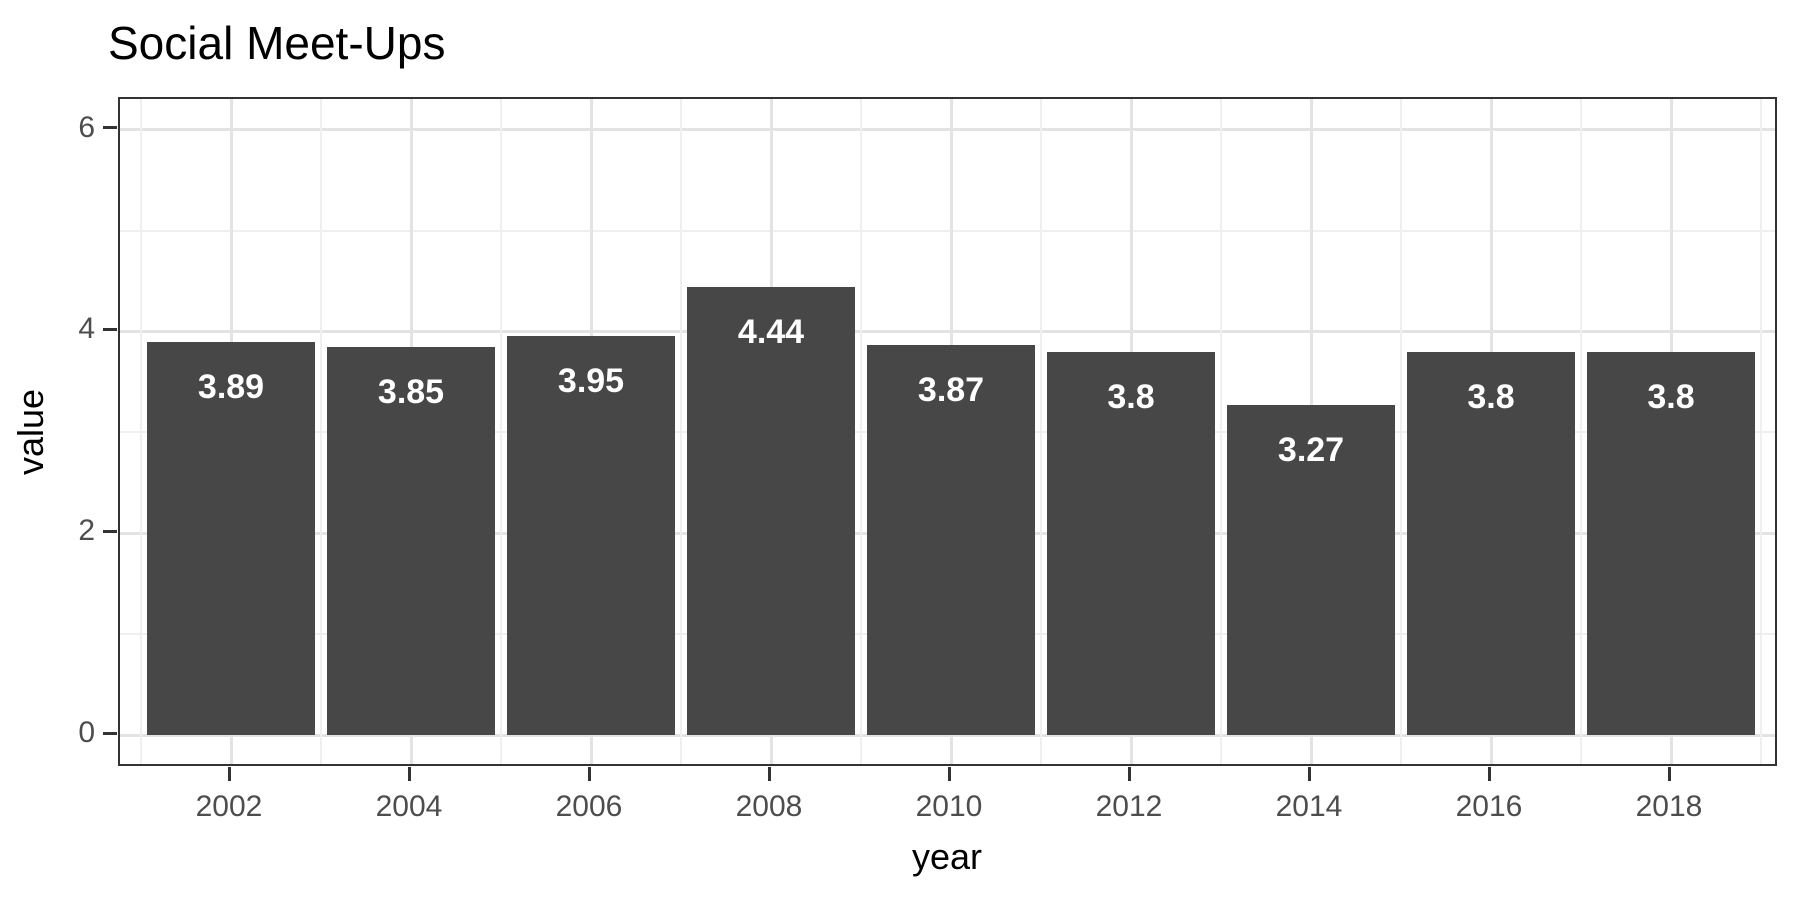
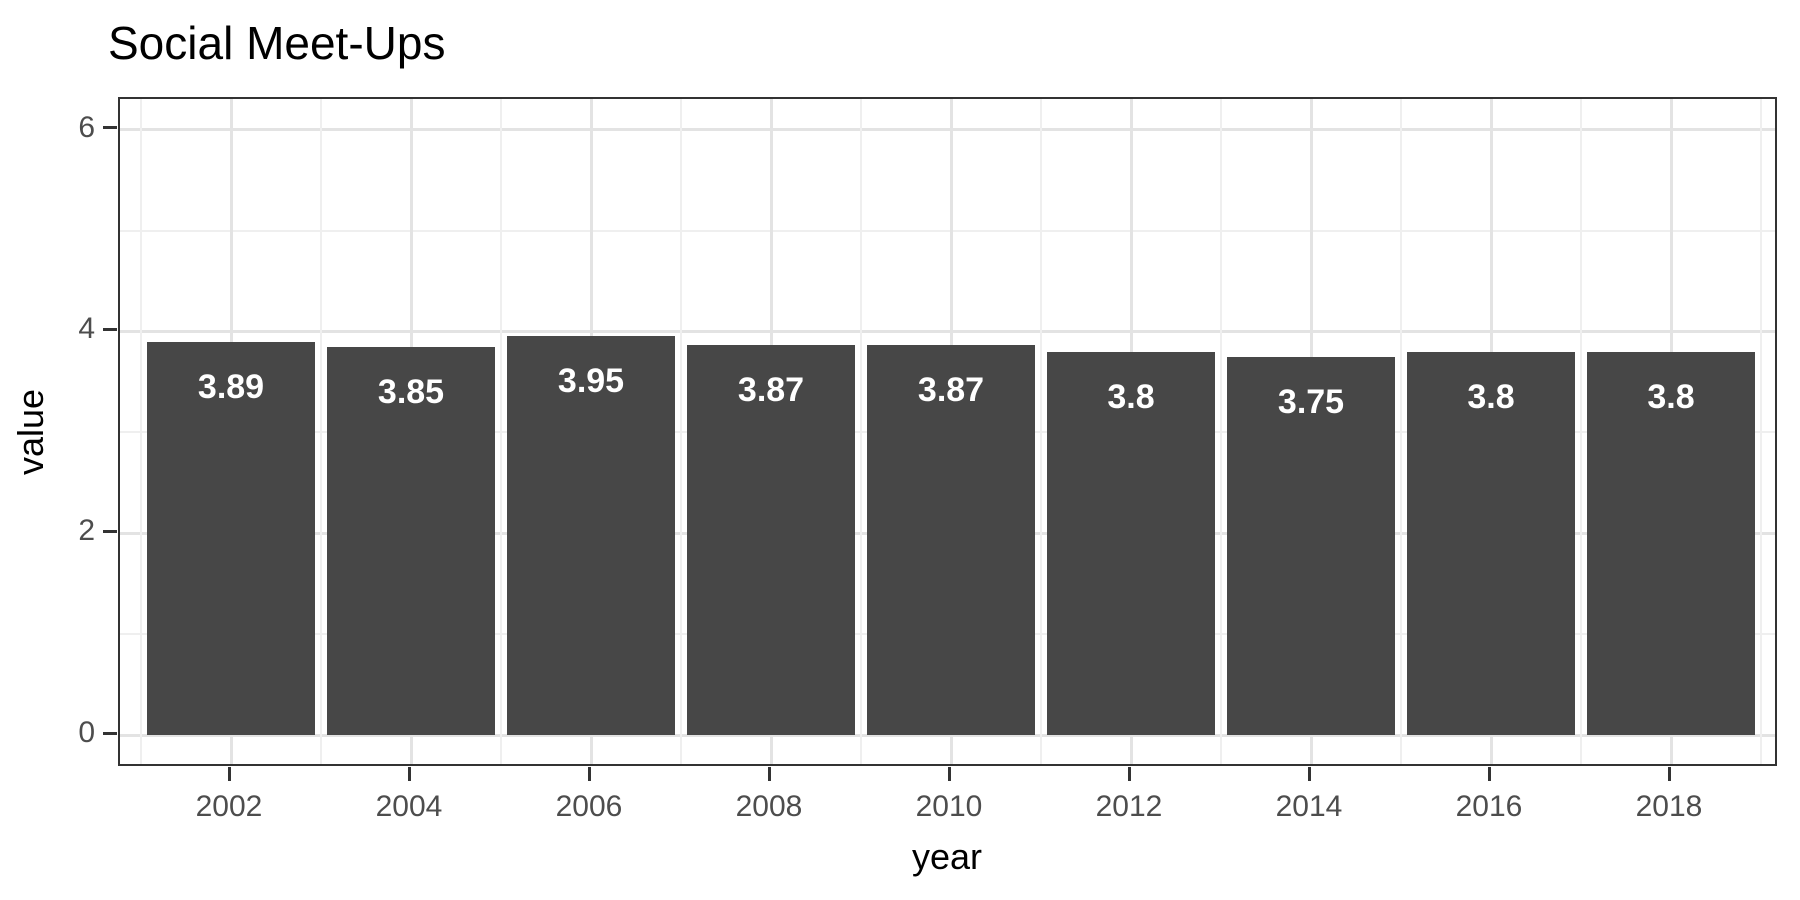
2008: 4.44 -> 3.87
2014: 3.27 -> 3.75
